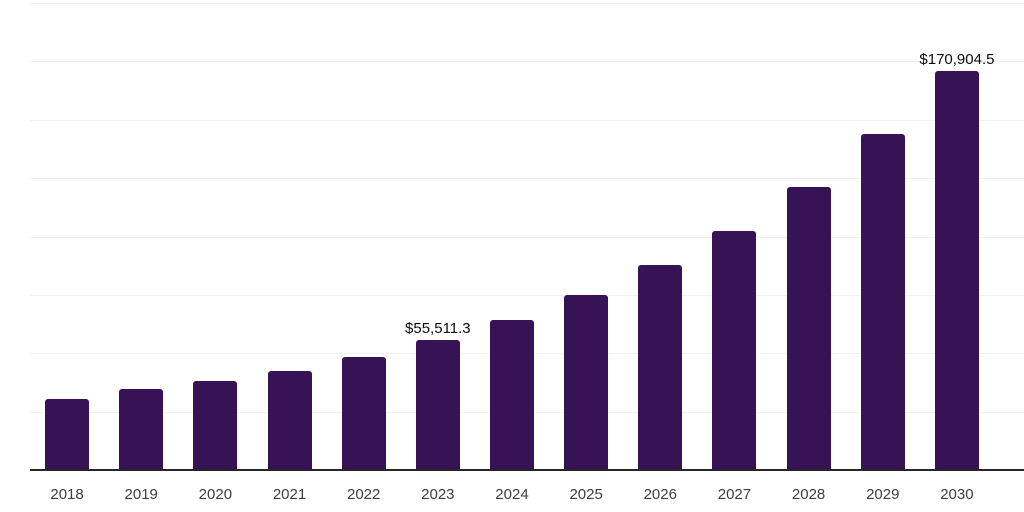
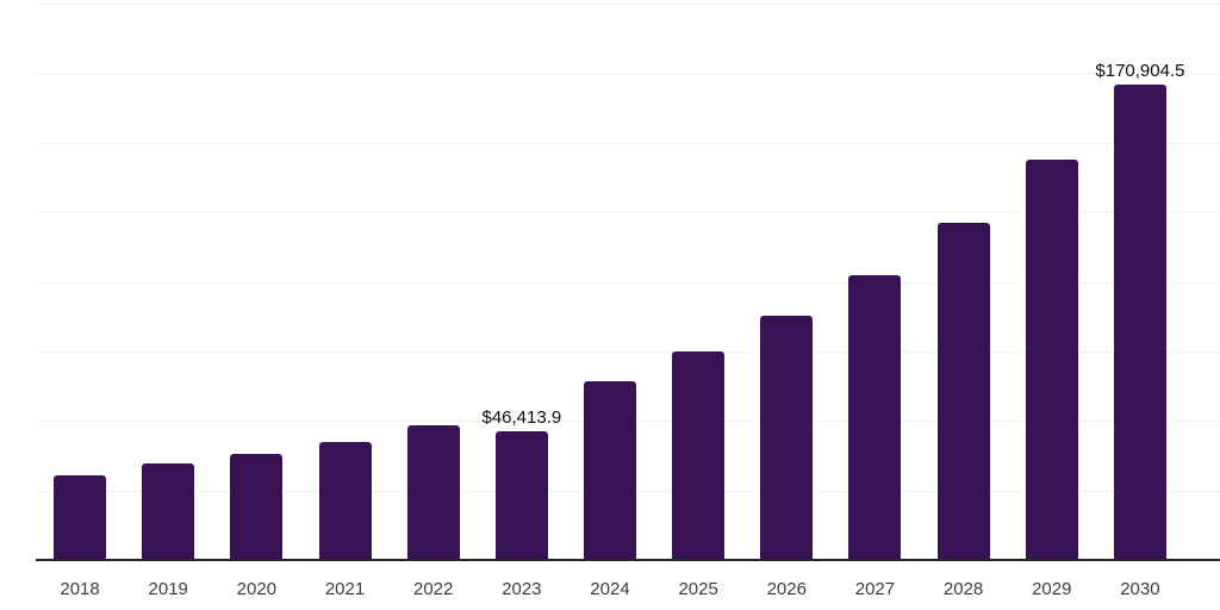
2023: $55,511.3 -> $46,413.9
